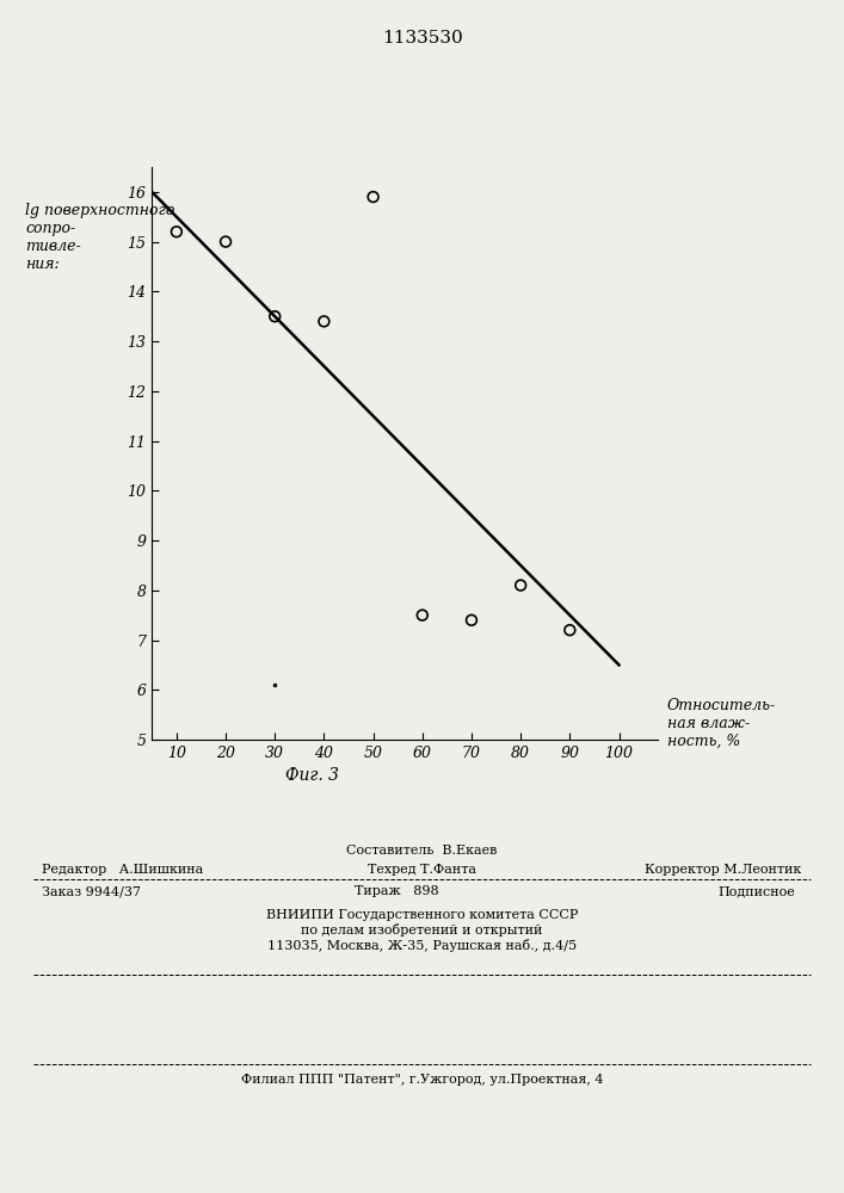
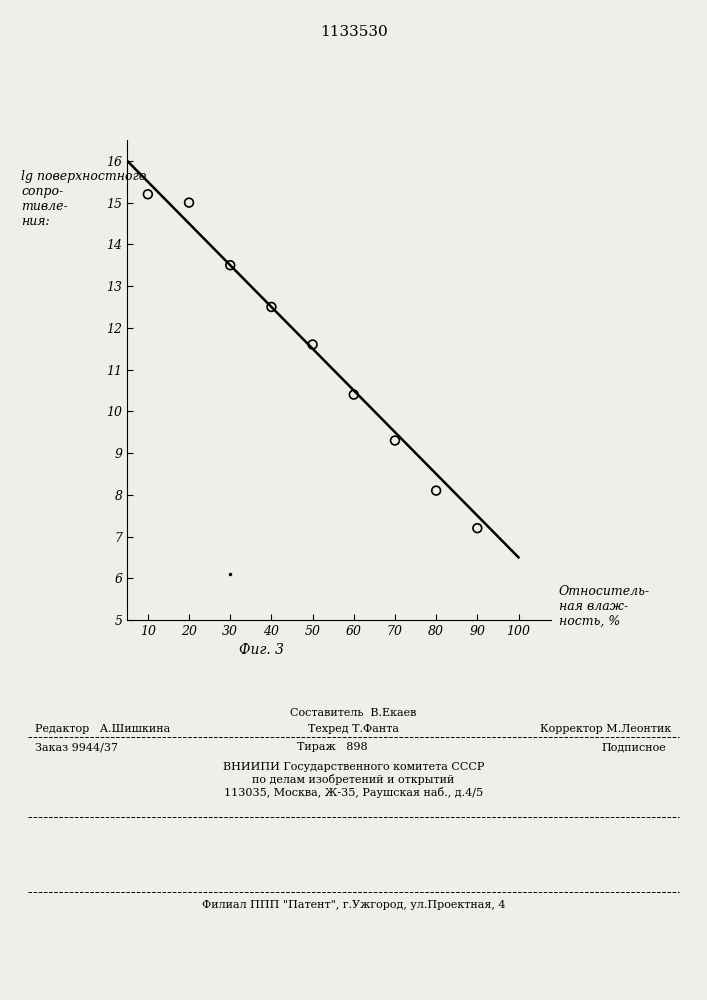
40: 13.4 -> 12.5
50: 15.9 -> 11.6
60: 7.5 -> 10.4
70: 7.4 -> 9.3
